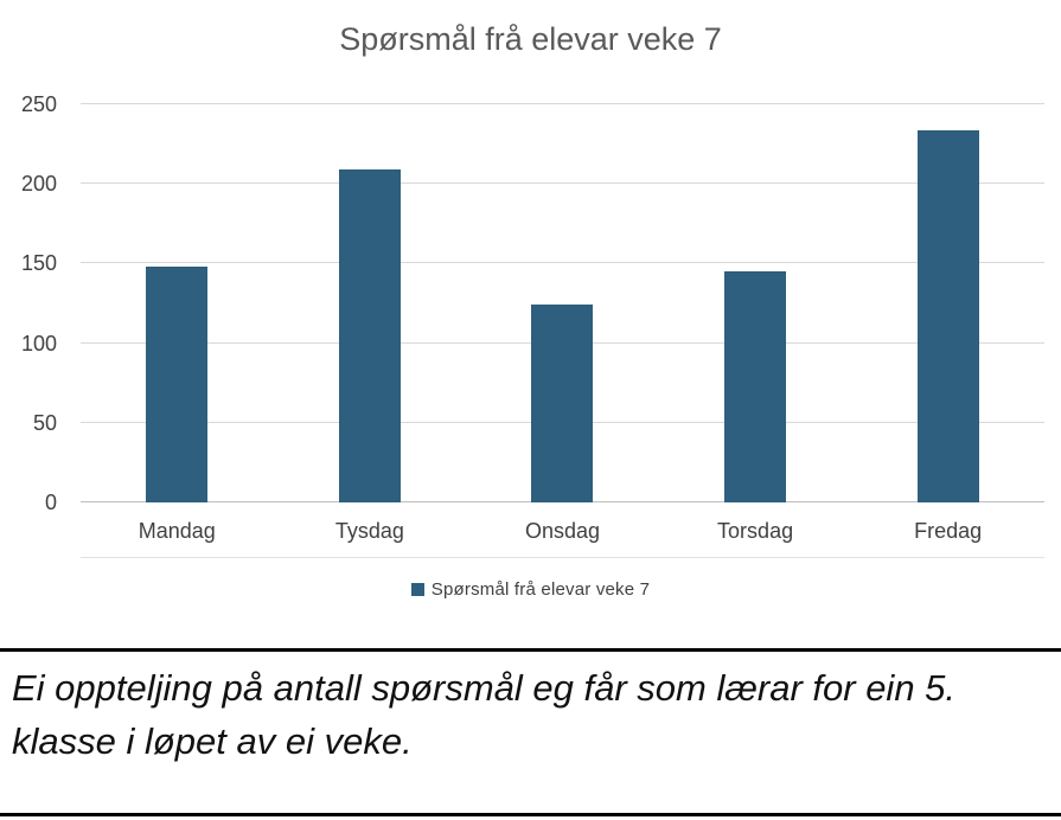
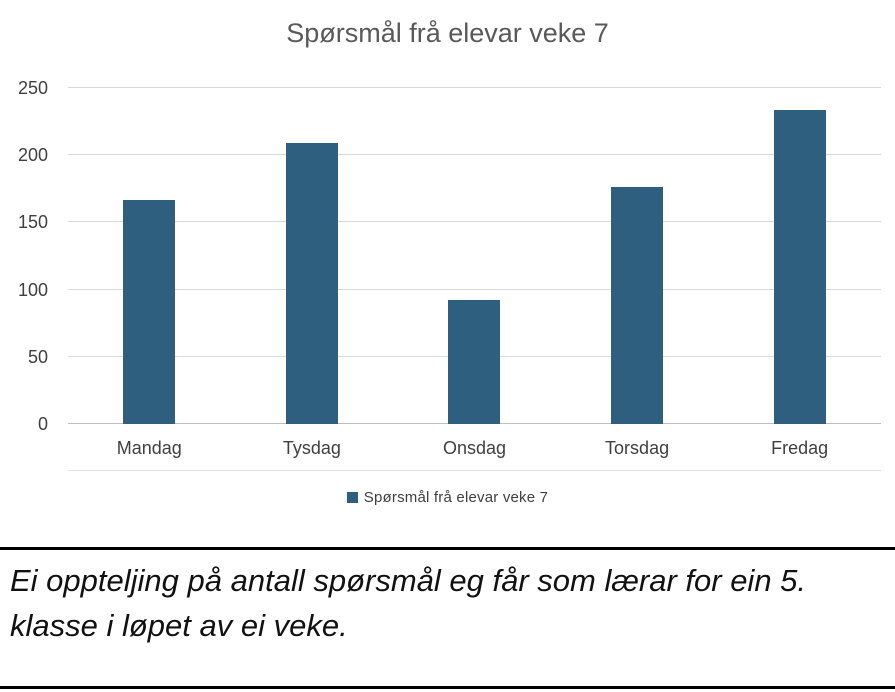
Mandag: 148 -> 167
Onsdag: 124 -> 92
Torsdag: 145 -> 176
